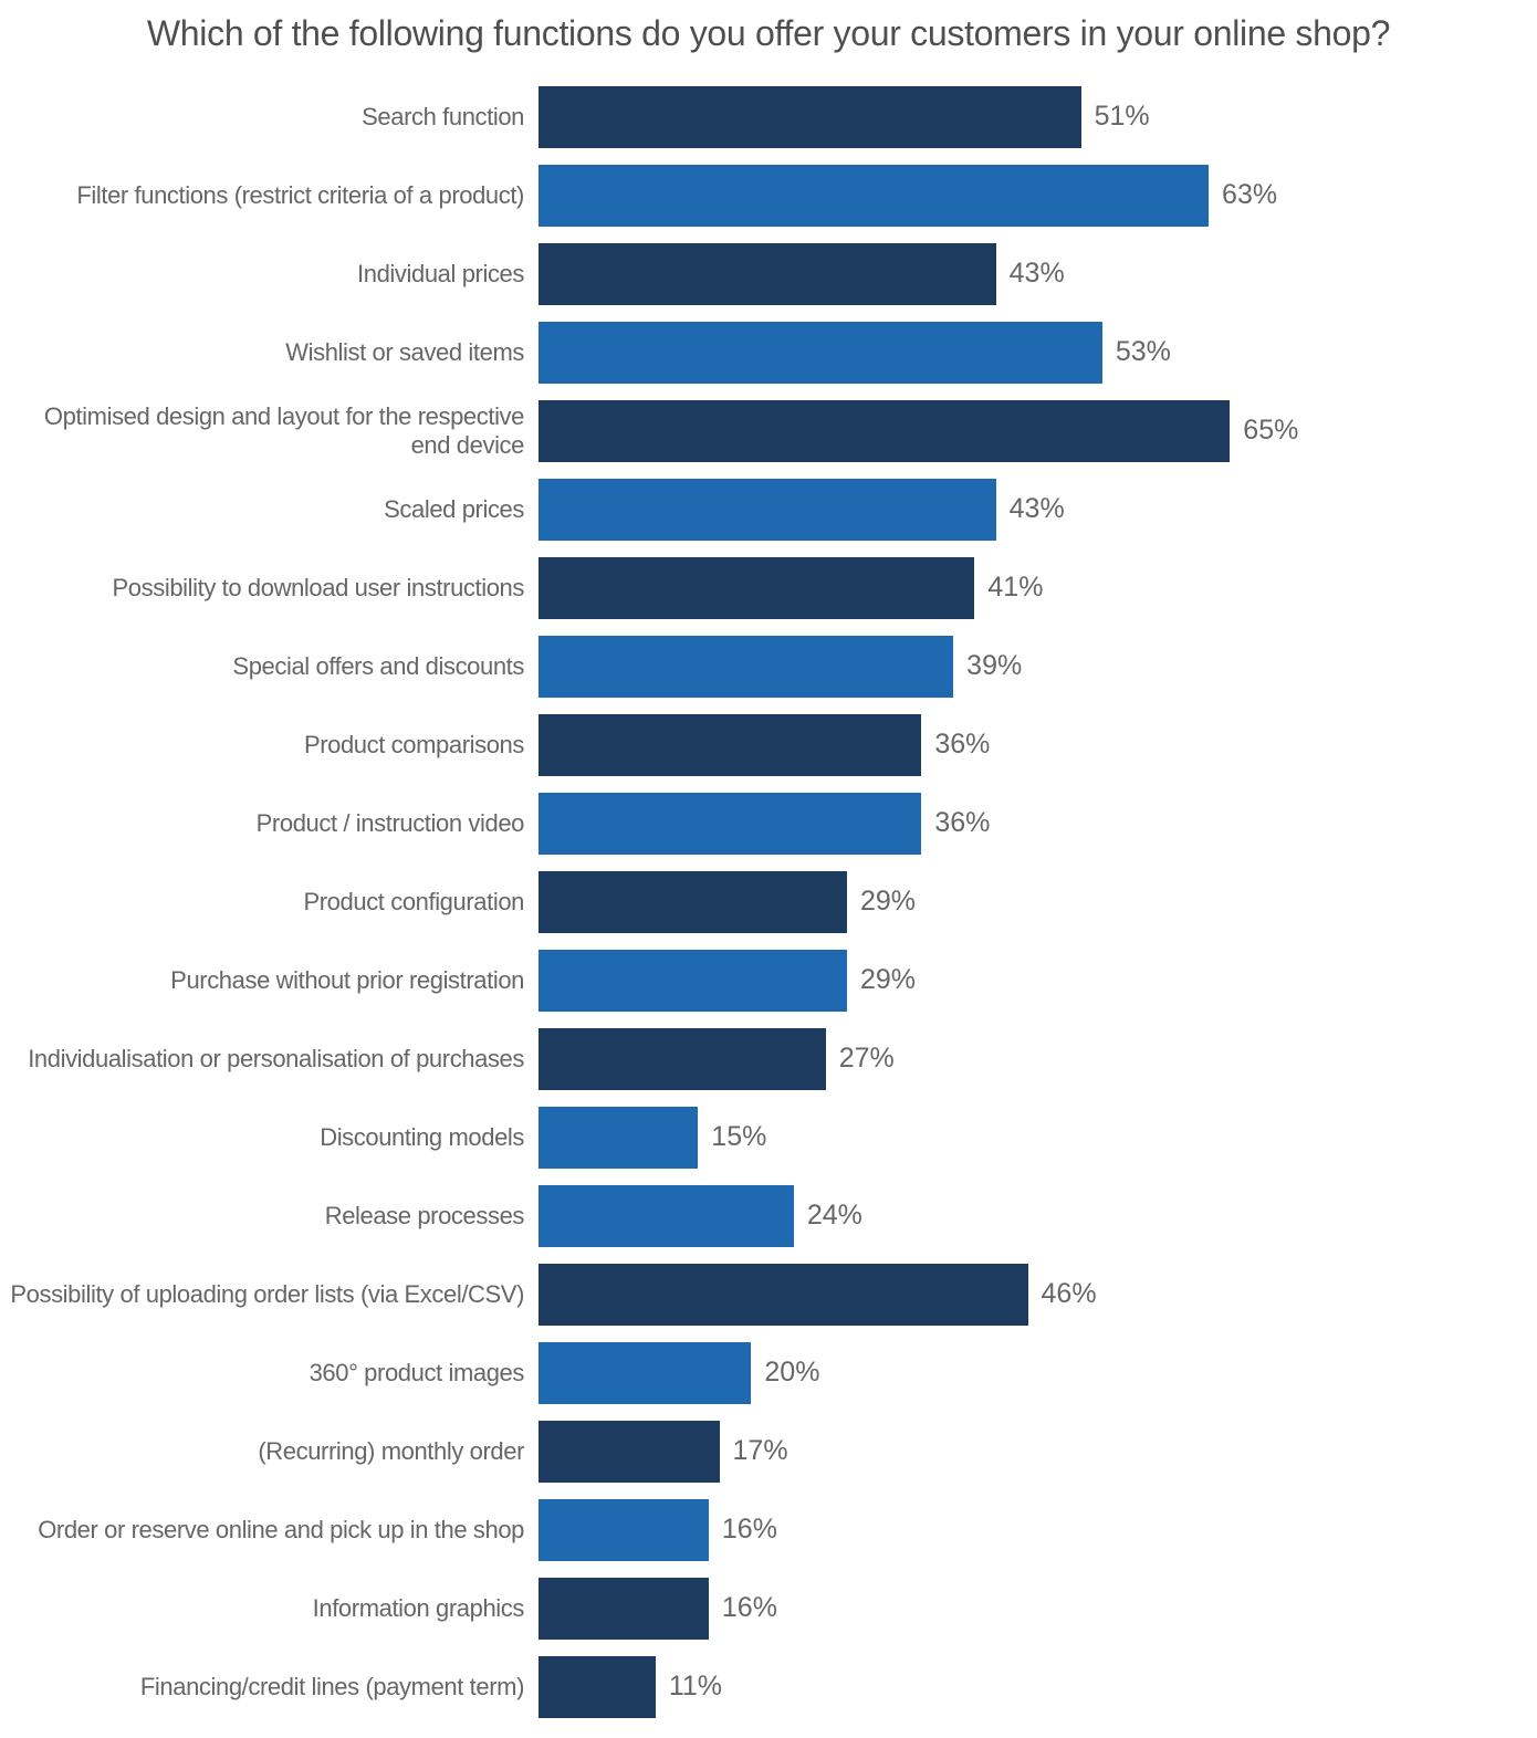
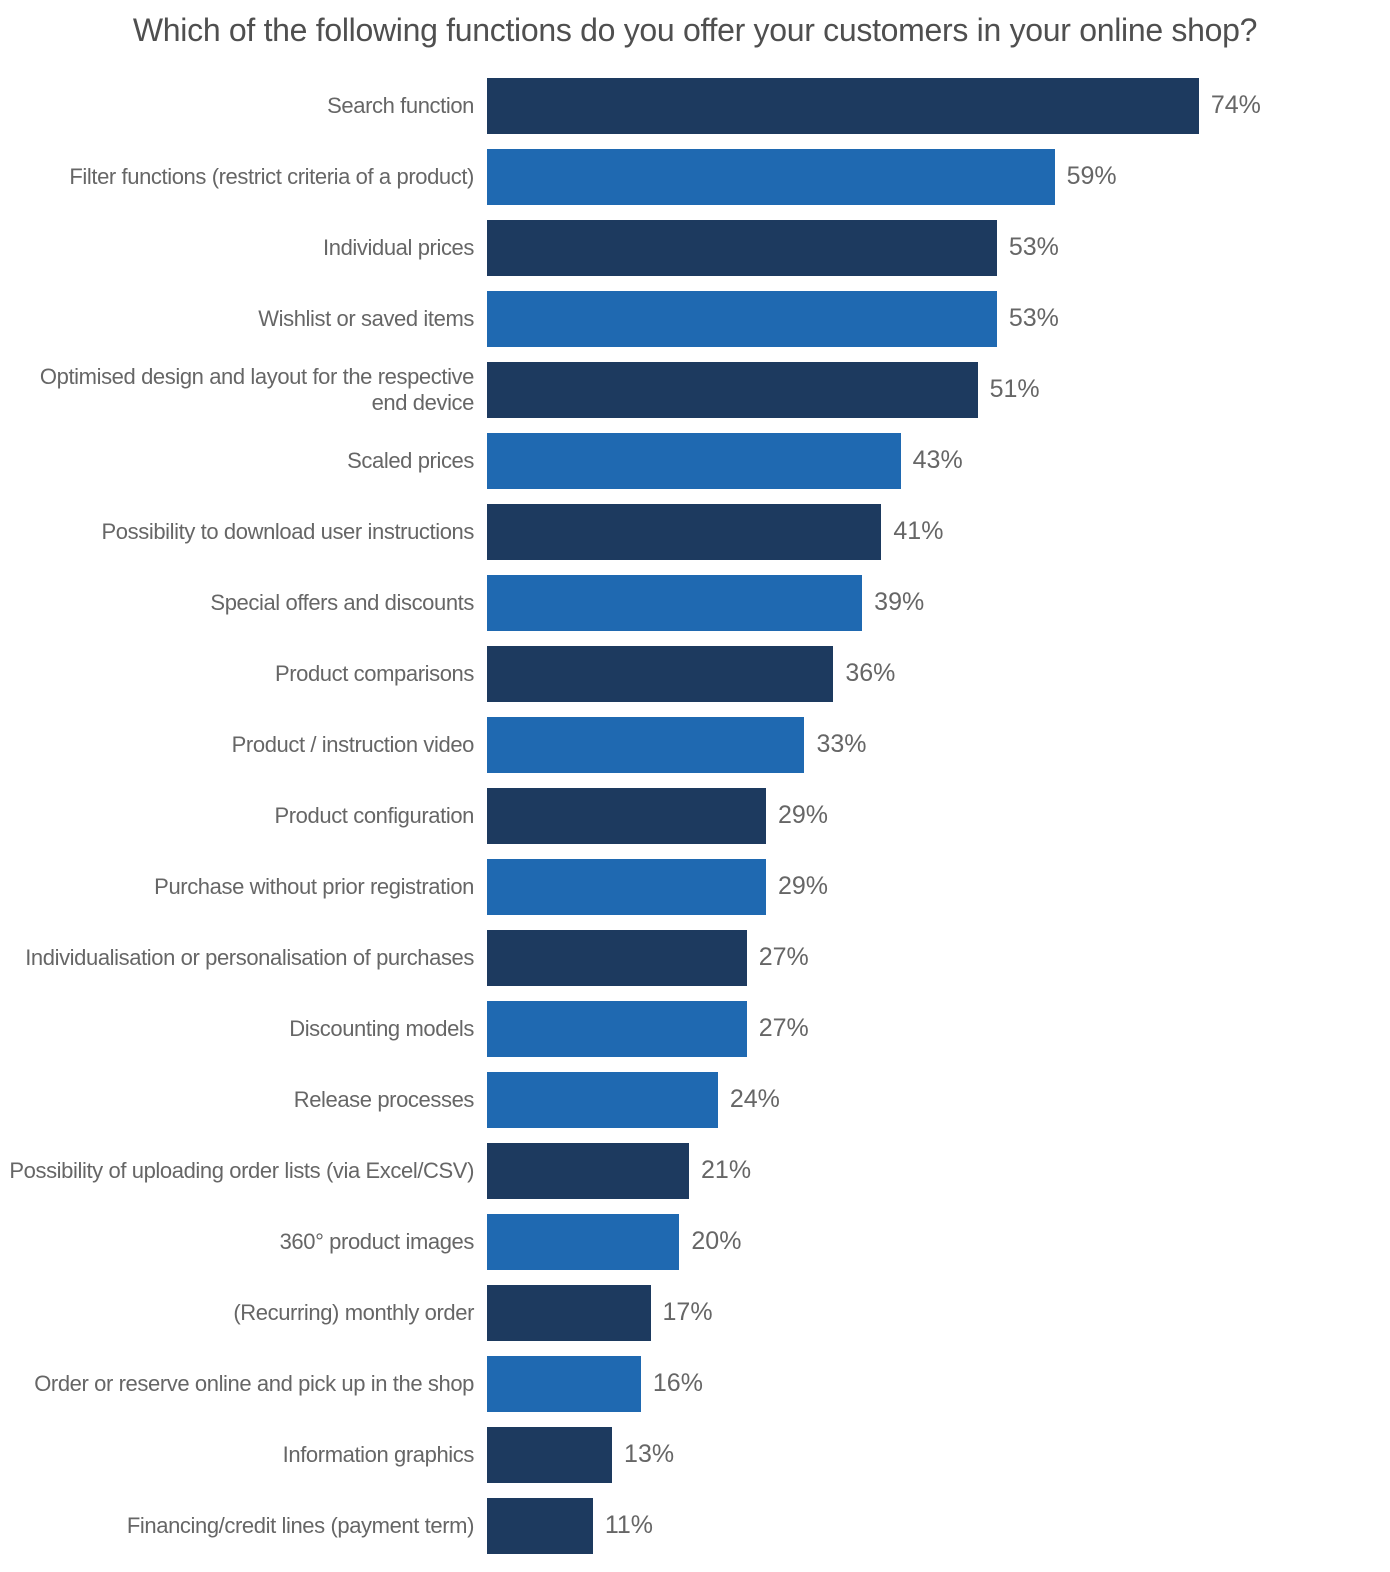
Search function: 51% -> 74%
Filter functions (restrict criteria of a product): 63% -> 59%
Individual prices: 43% -> 53%
Optimised design and layout for the respective end device: 65% -> 51%
Product / instruction video: 36% -> 33%
Discounting models: 15% -> 27%
Possibility of uploading order lists (via Excel/CSV): 46% -> 21%
Information graphics: 16% -> 13%
